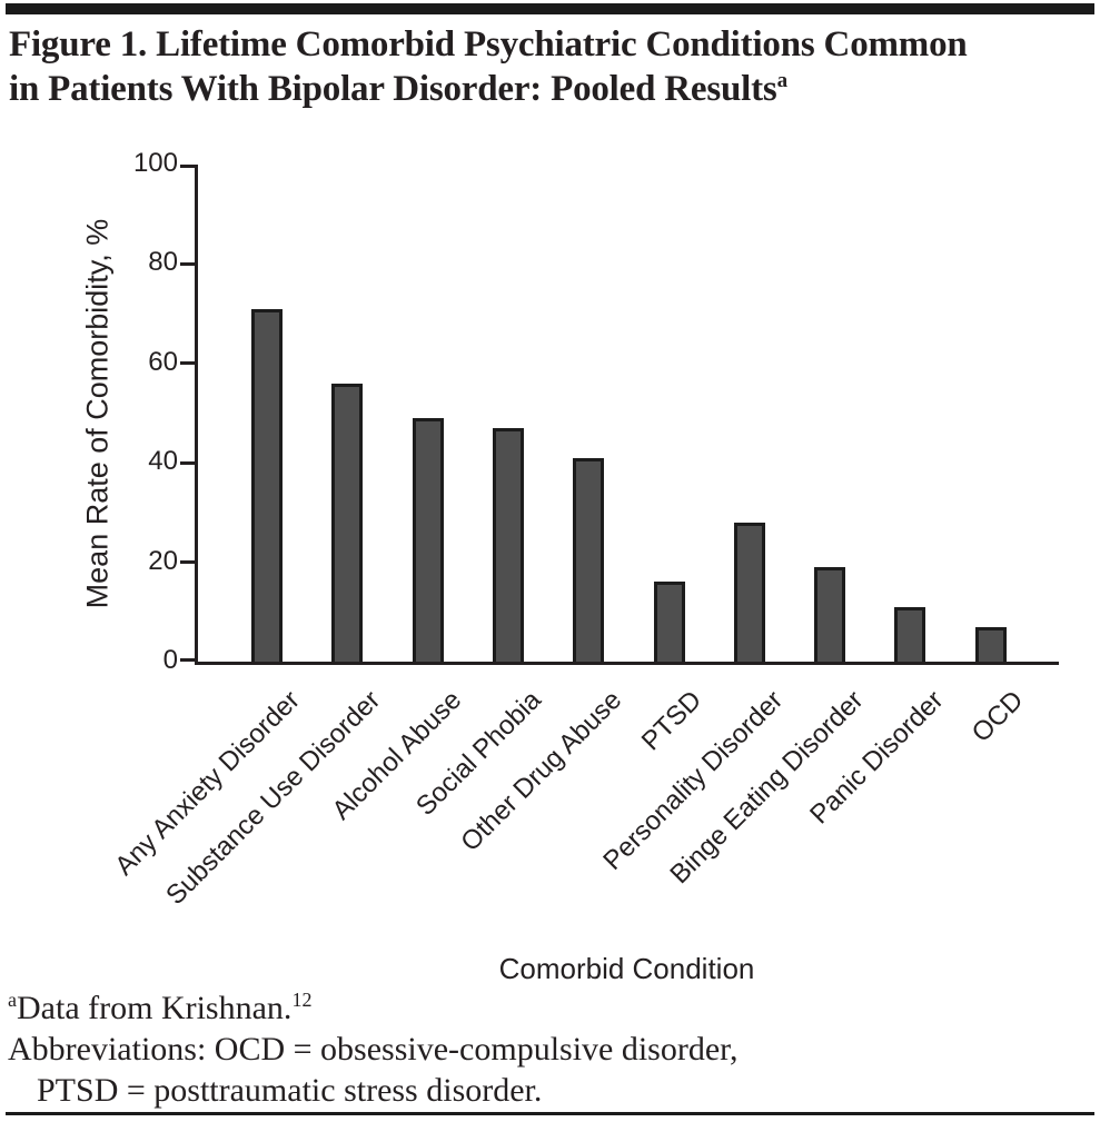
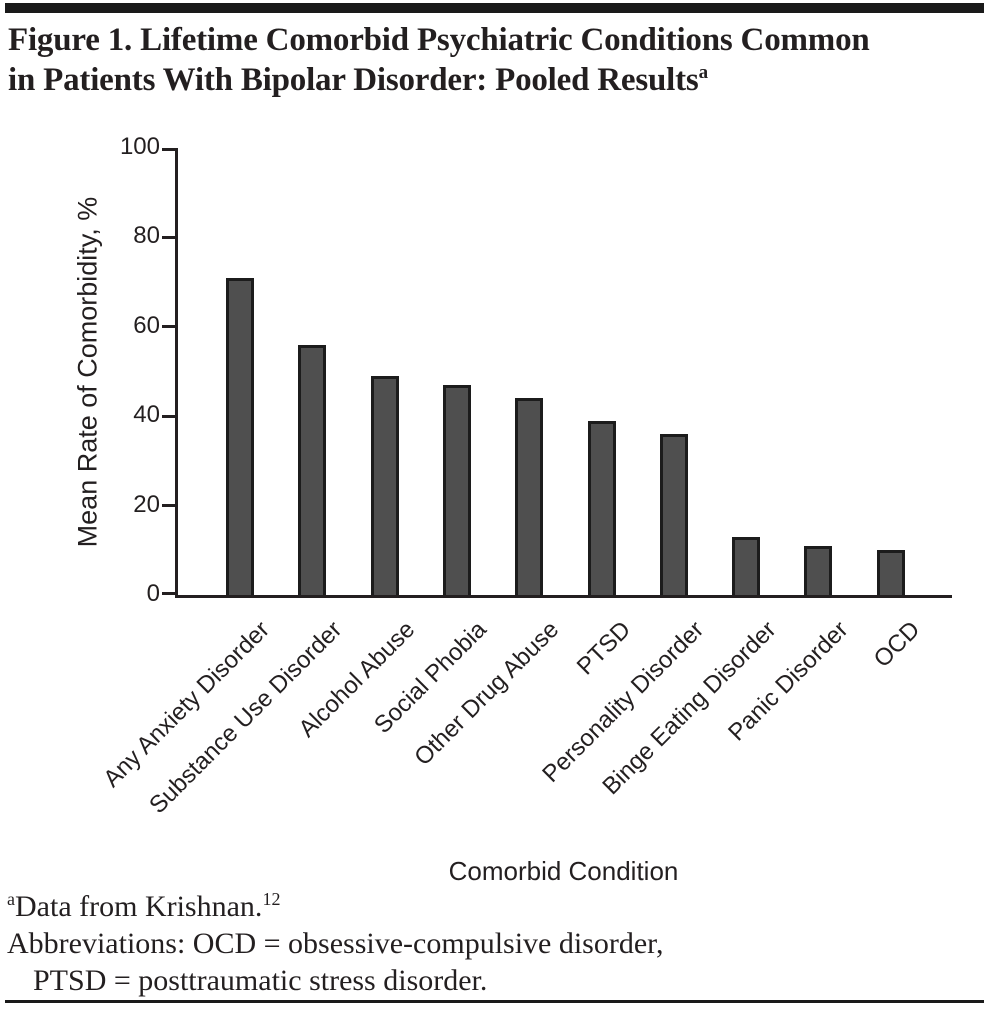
Other Drug Abuse: 41 -> 44
PTSD: 16 -> 39
Personality Disorder: 28 -> 36
Binge Eating Disorder: 19 -> 13
OCD: 7 -> 10
